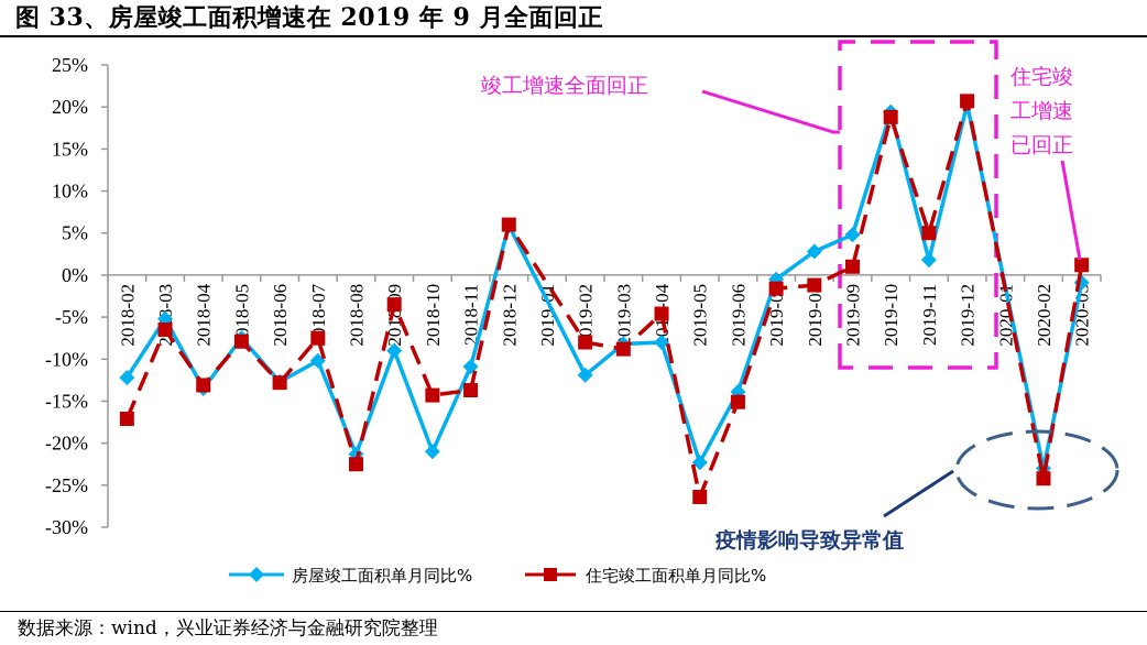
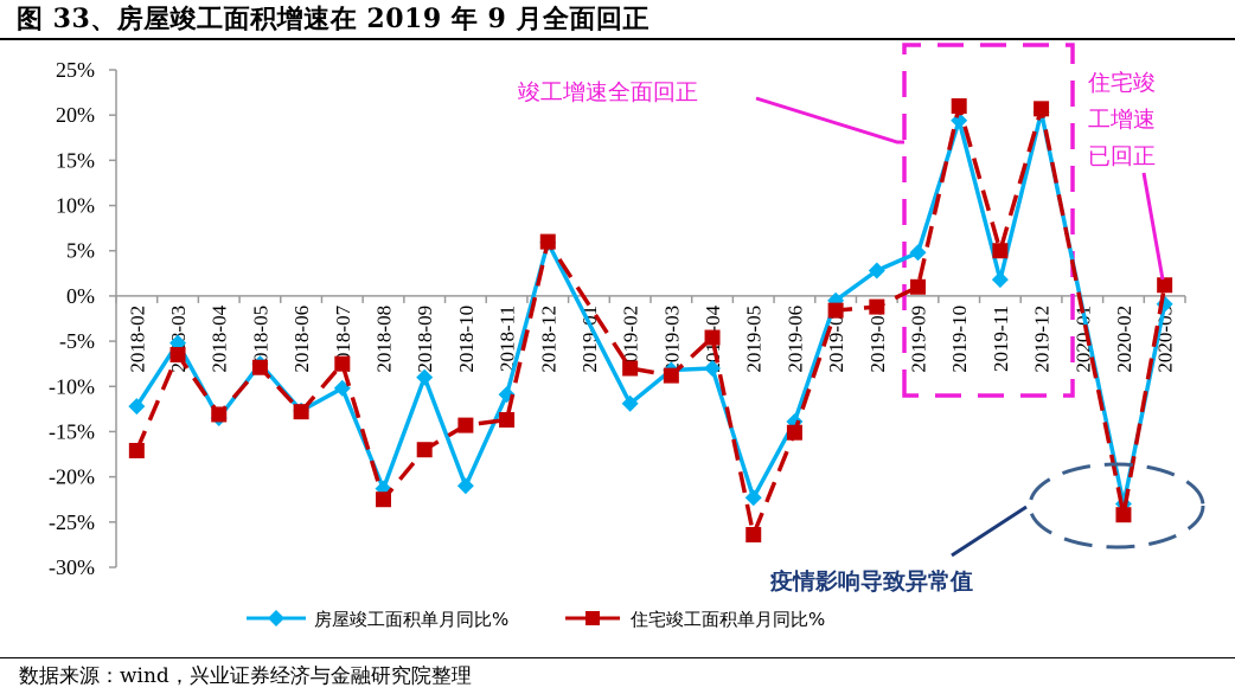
住宅竣工面积单月同比%/2018-09: -4% -> -17%
住宅竣工面积单月同比%/2019-10: 19% -> 21%
